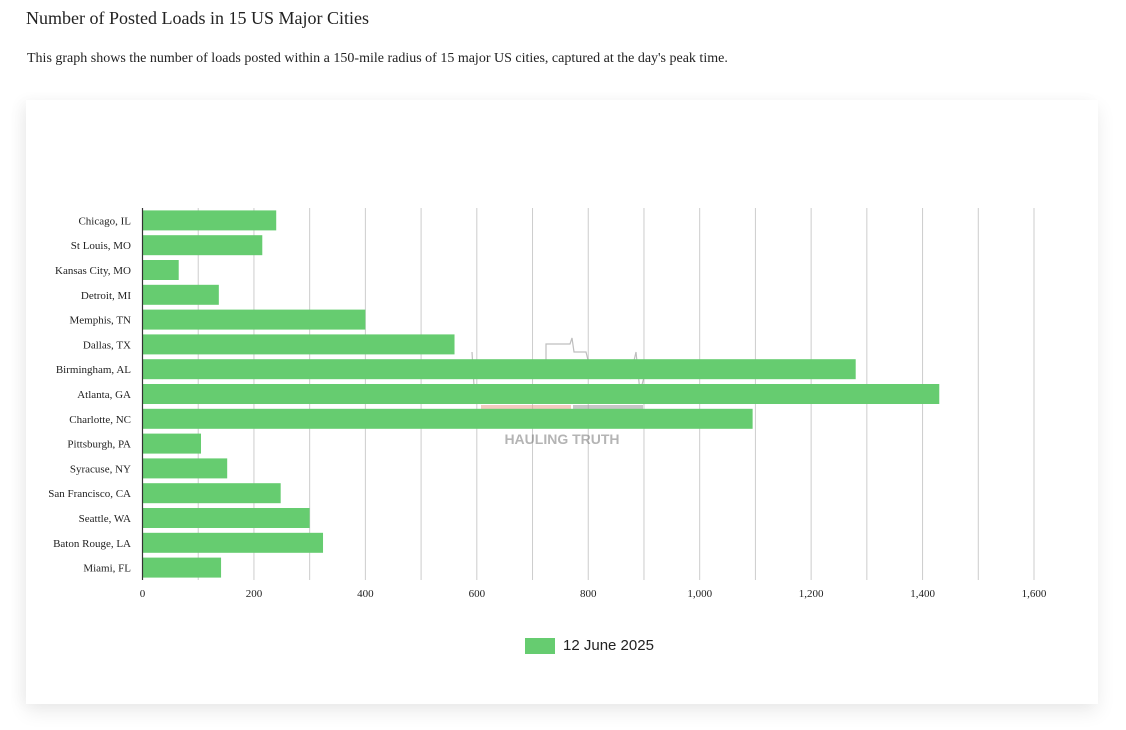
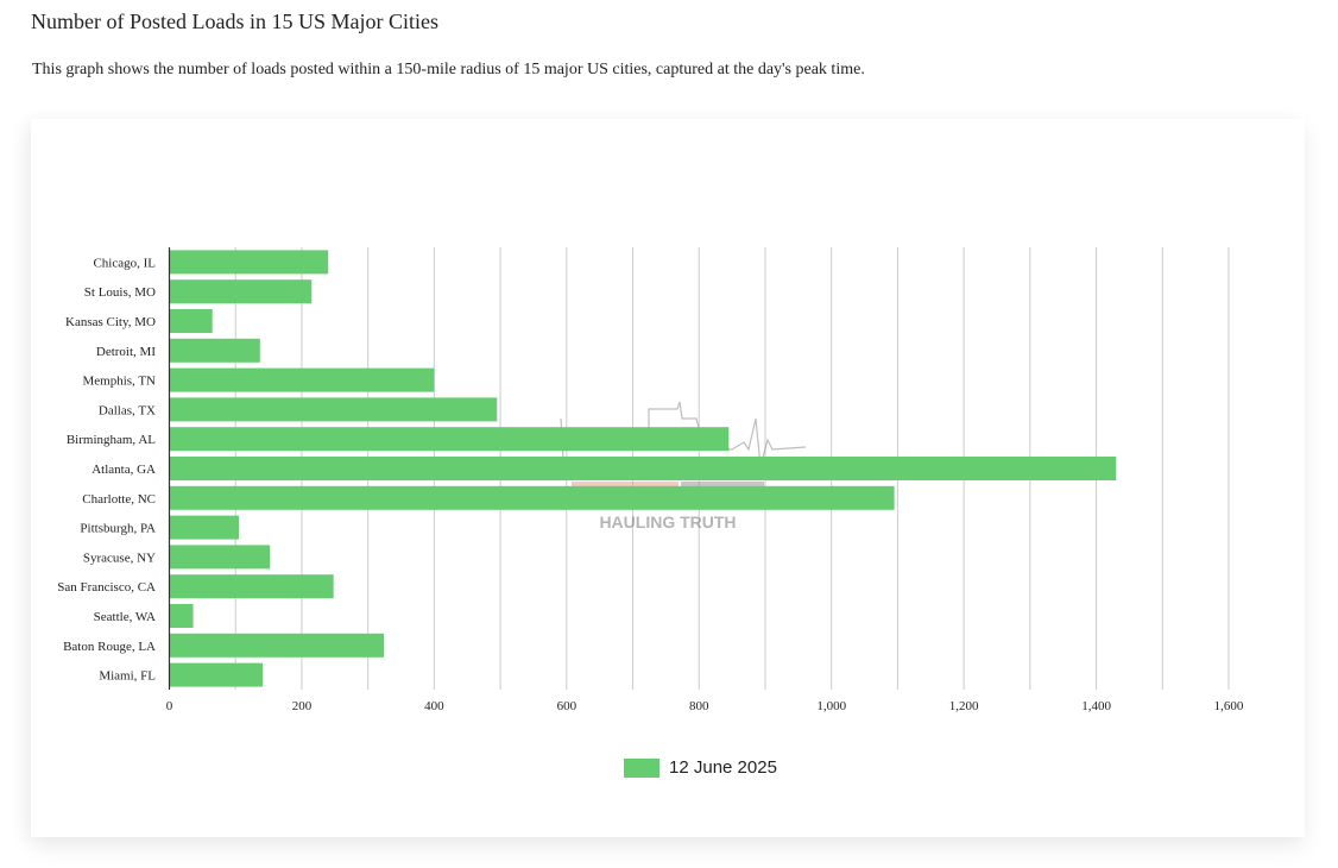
Dallas, TX: 560 -> 500
Birmingham, AL: 1280 -> 840
Seattle, WA: 300 -> 40
